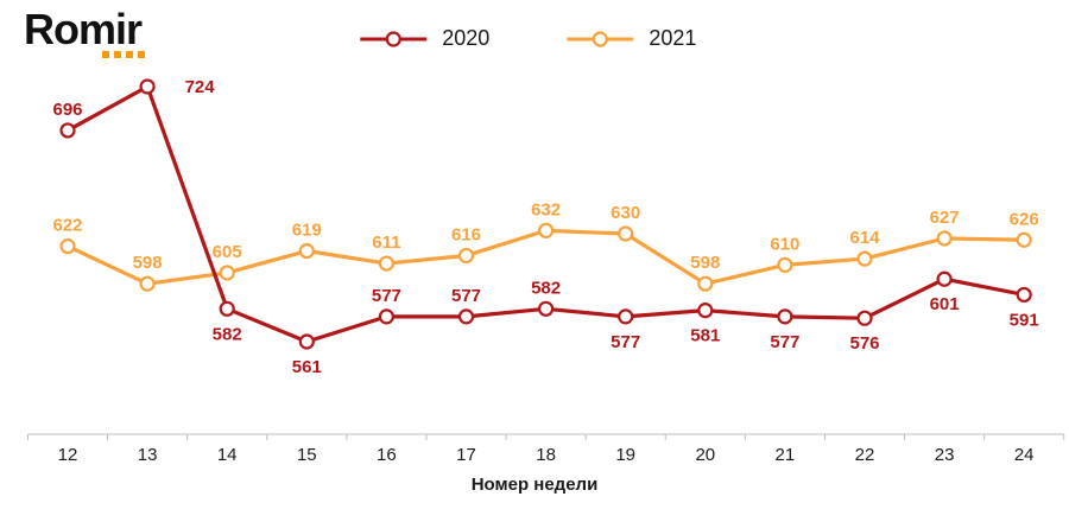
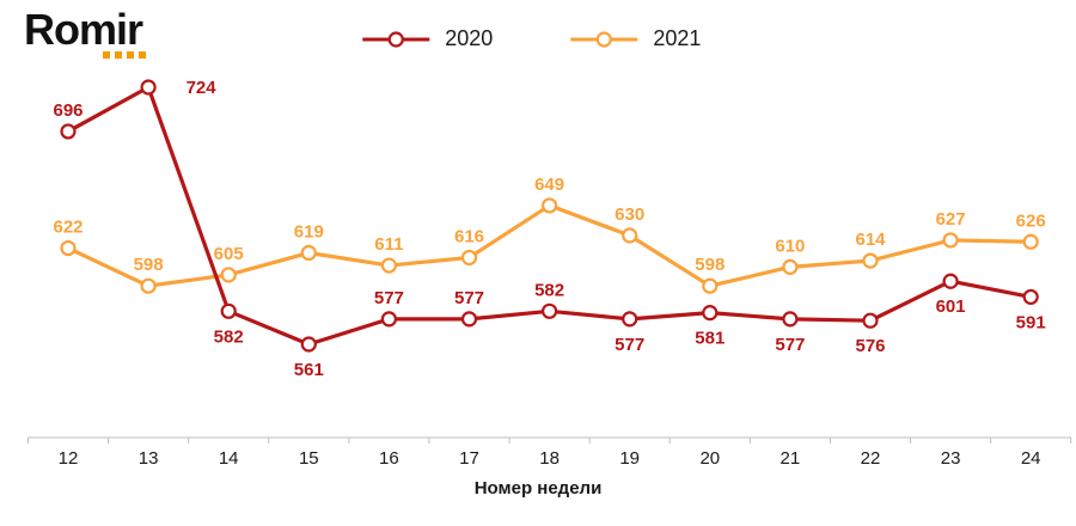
2021/18: 632 -> 649
